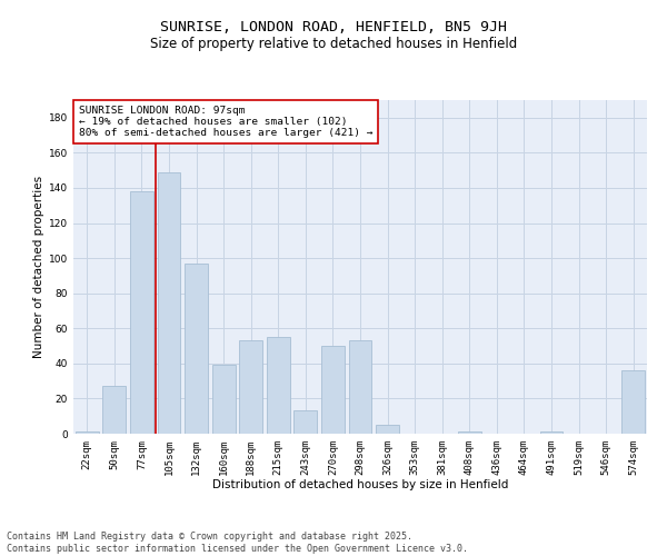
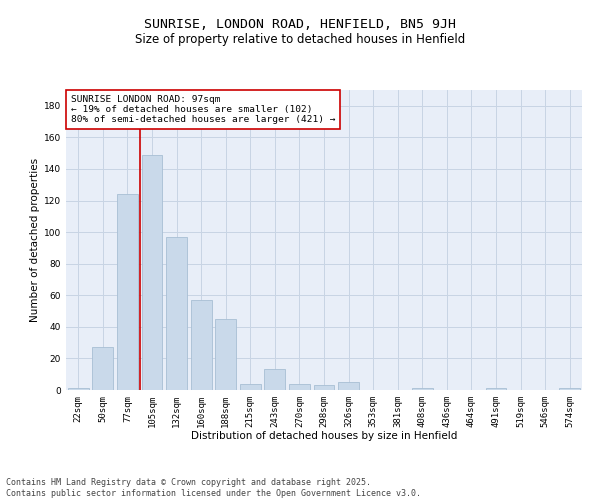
77sqm: 138 -> 124
160sqm: 39 -> 57
188sqm: 53 -> 45
215sqm: 55 -> 4
270sqm: 50 -> 4
298sqm: 53 -> 3
574sqm: 36 -> 1
